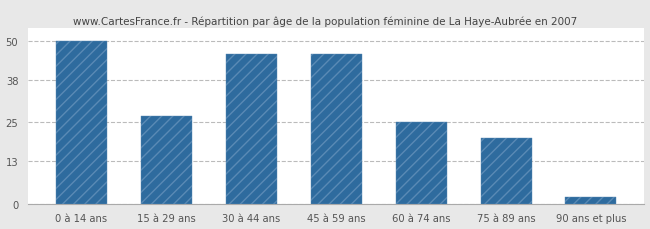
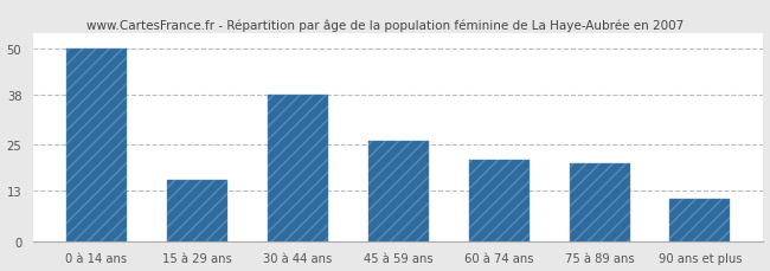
15 à 29 ans: 27 -> 16
30 à 44 ans: 46 -> 38
45 à 59 ans: 46 -> 26
60 à 74 ans: 25 -> 21
90 ans et plus: 2 -> 11
